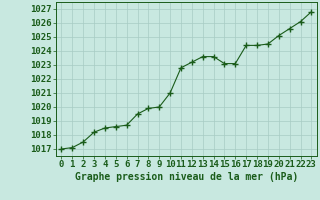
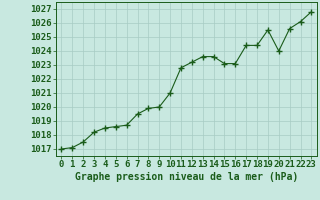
19: 1024.5 -> 1025.5
20: 1025.1 -> 1024.0
